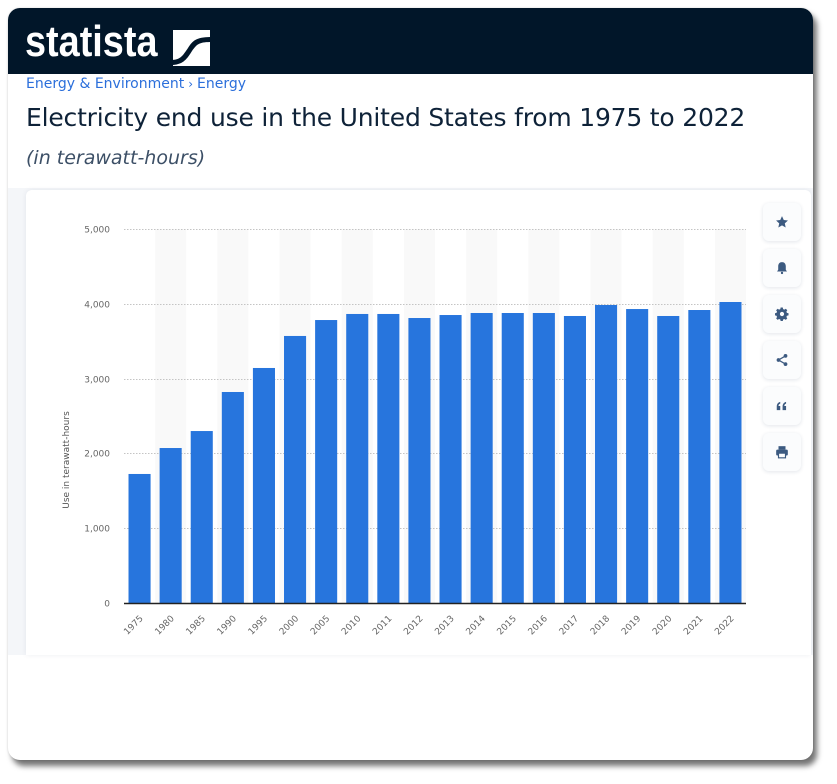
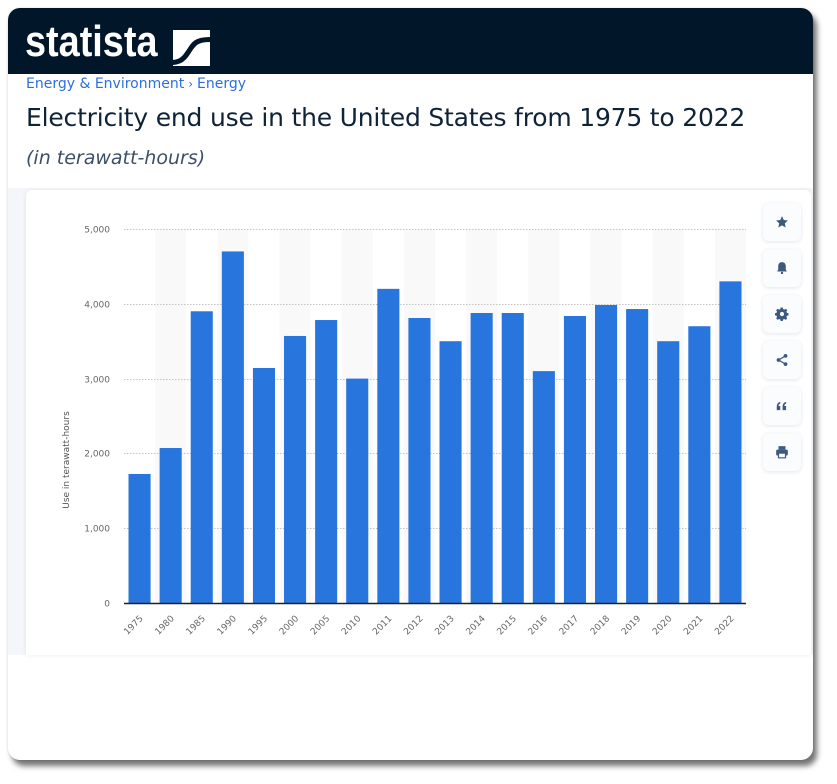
1985: 2300 -> 3900
1990: 2800 -> 4700
2010: 3900 -> 3000
2011: 3900 -> 4200
2013: 3800 -> 3500
2016: 3900 -> 3100
2020: 3800 -> 3500
2021: 3900 -> 3700
2022: 4000 -> 4300
